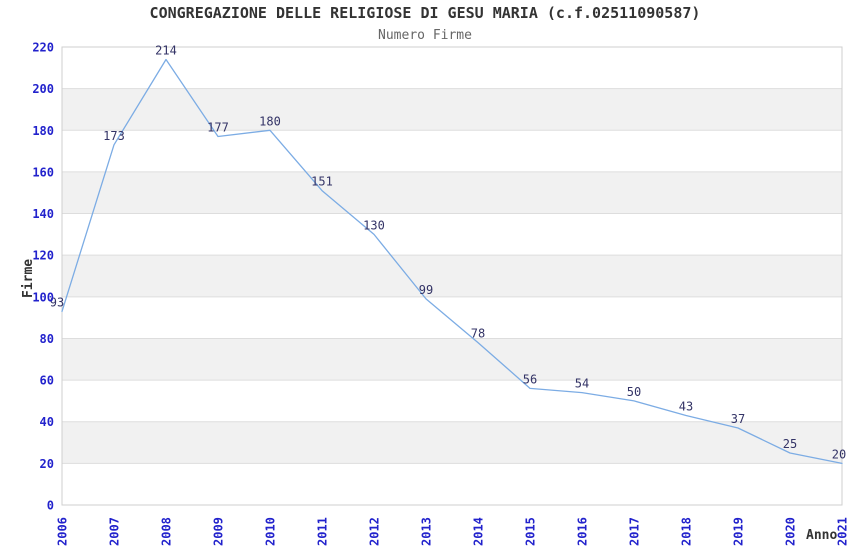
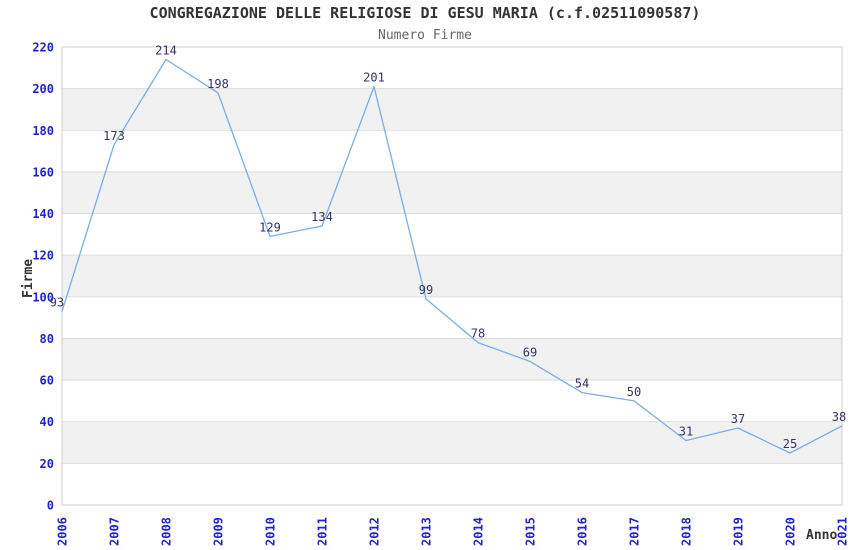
2009: 177 -> 198
2010: 180 -> 129
2011: 151 -> 134
2012: 130 -> 201
2015: 56 -> 69
2018: 43 -> 31
2021: 20 -> 38
